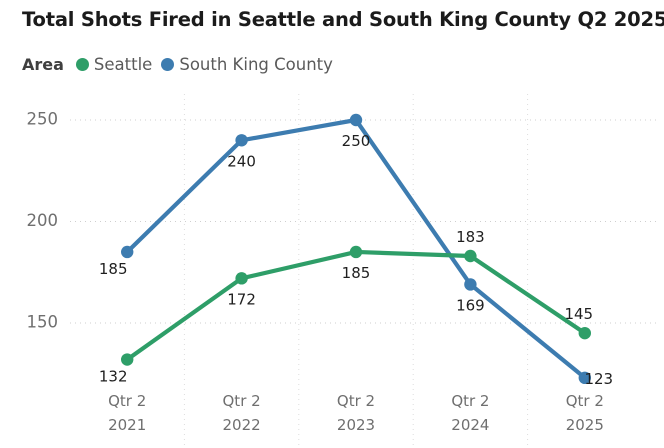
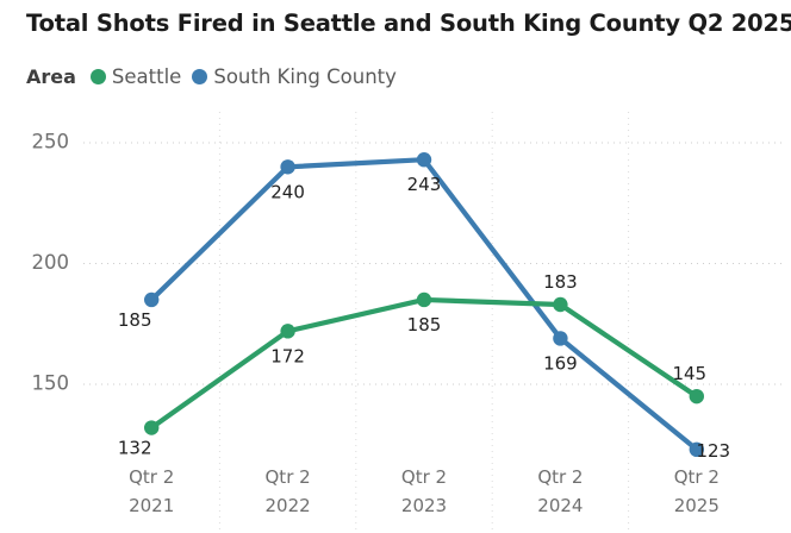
South King County/Qtr 2 2023: 250 -> 243
